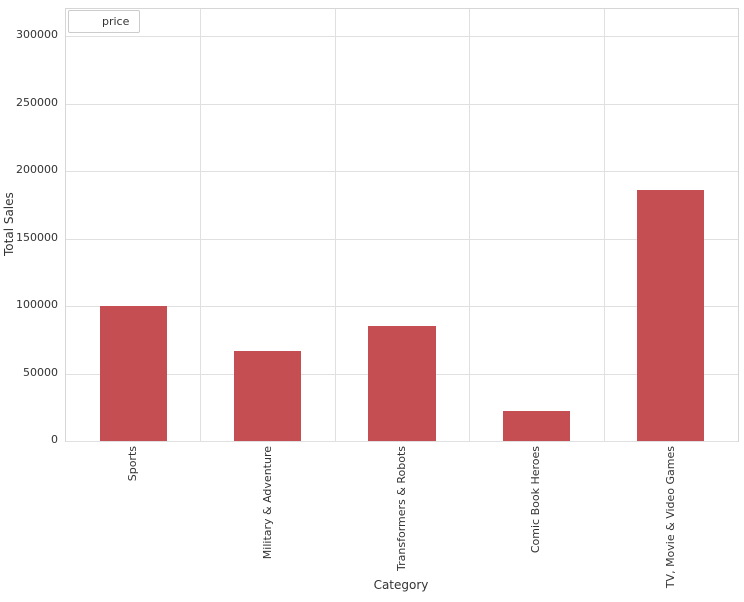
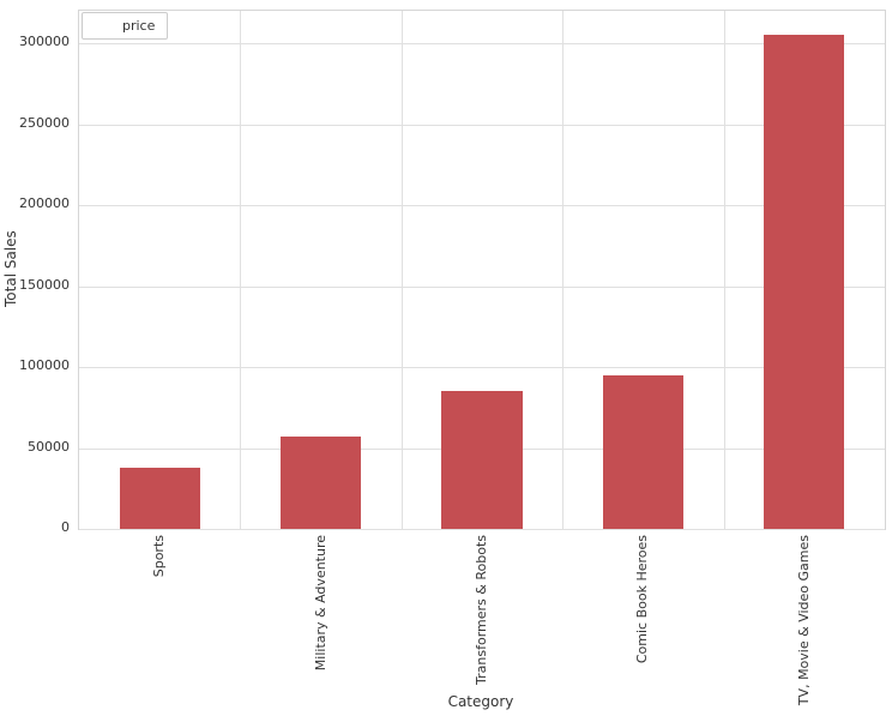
Sports: 100000 -> 38000
Military & Adventure: 67000 -> 57000
Comic Book Heroes: 22000 -> 95000
TV, Movie & Video Games: 186000 -> 305000
